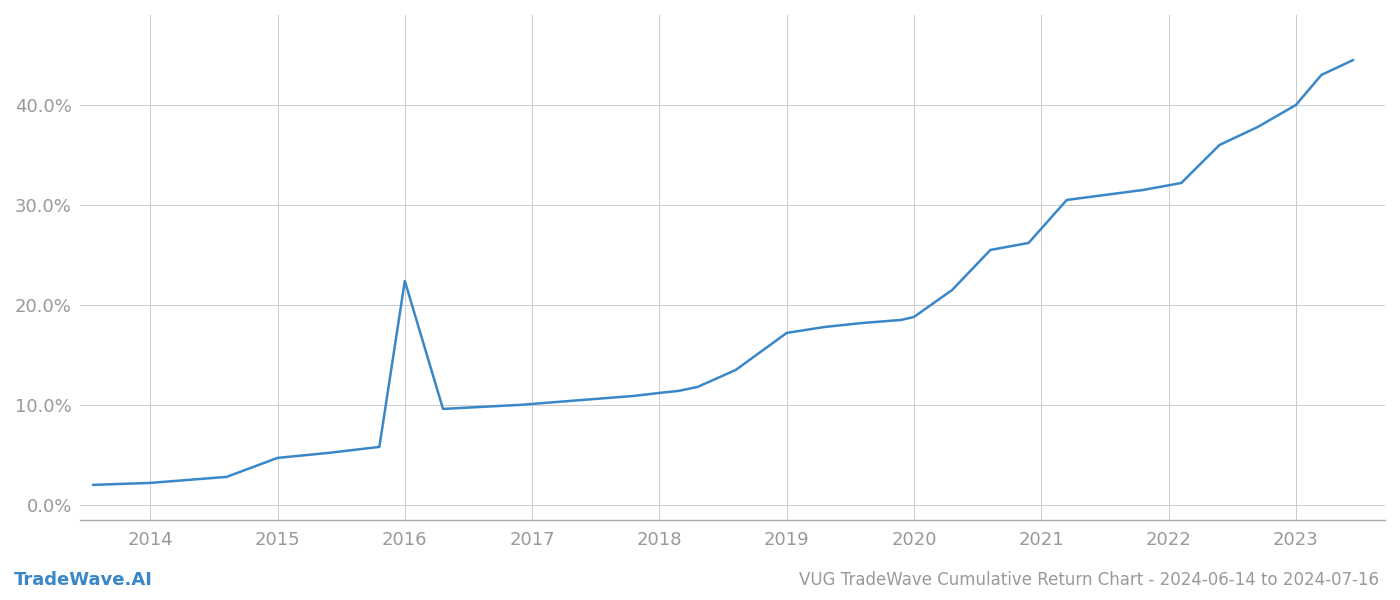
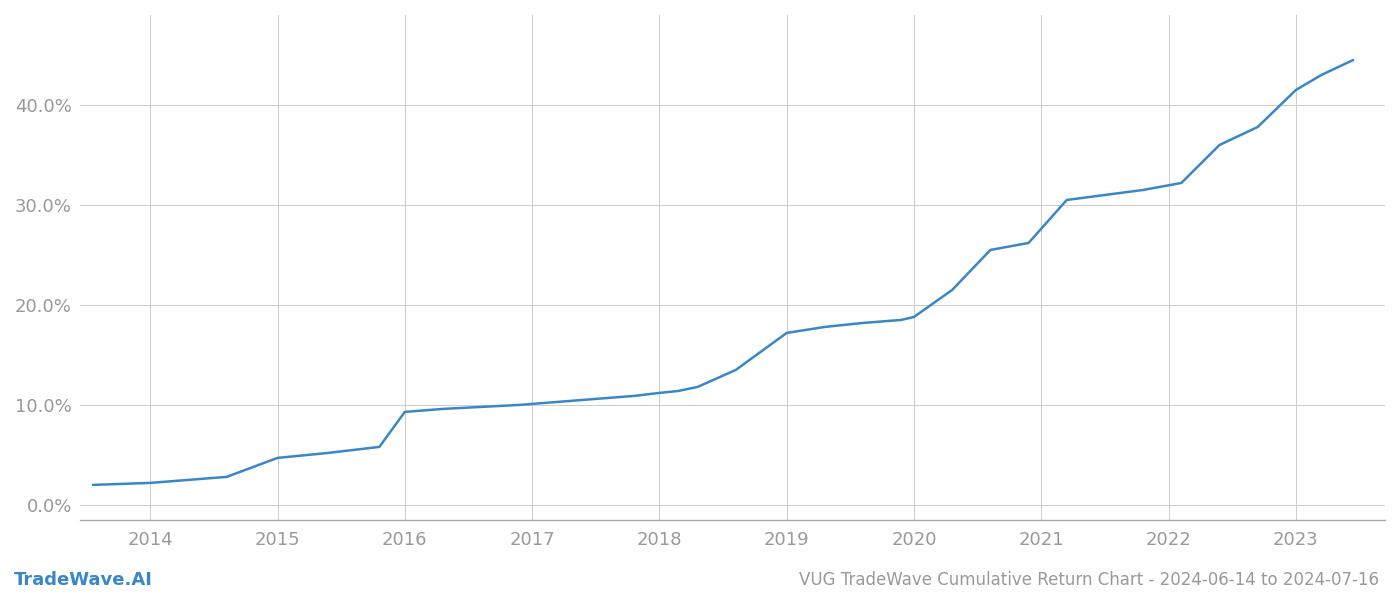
2016: 22.4% -> 9.3%
2023: 40.0% -> 41.5%
